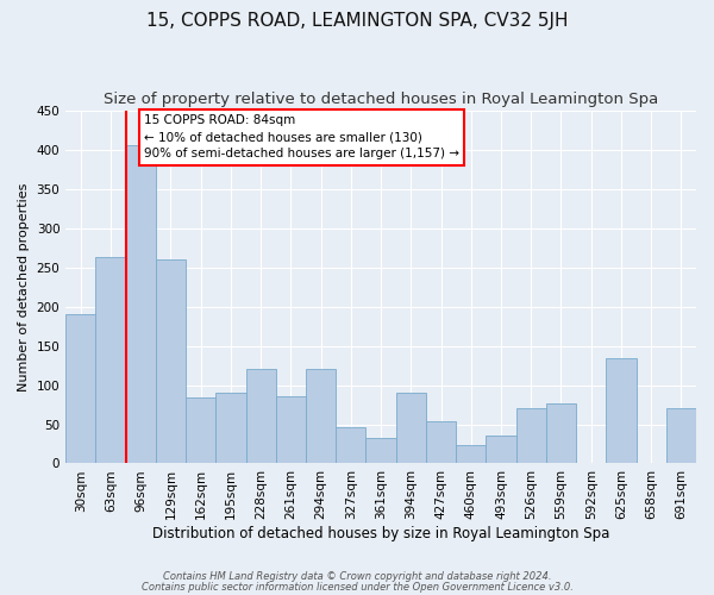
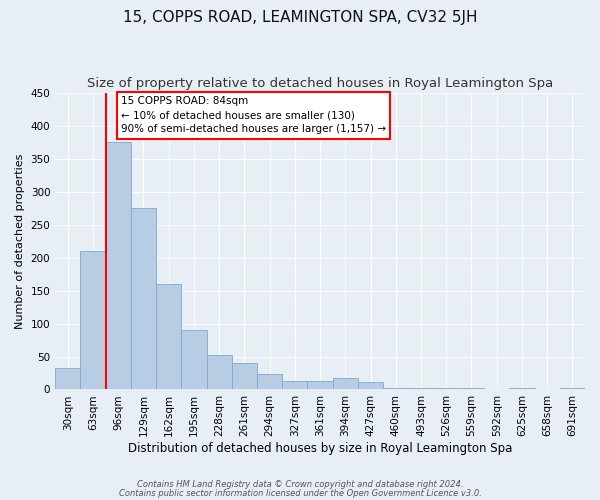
30sqm: 190 -> 33
63sqm: 264 -> 210
96sqm: 406 -> 375
129sqm: 260 -> 275
162sqm: 84 -> 160
228sqm: 120 -> 52
261sqm: 86 -> 40
294sqm: 120 -> 24
327sqm: 46 -> 13
361sqm: 32 -> 13
394sqm: 90 -> 17
427sqm: 54 -> 11
460sqm: 24 -> 2
493sqm: 36 -> 2
526sqm: 70 -> 2
559sqm: 76 -> 2
625sqm: 134 -> 2
691sqm: 70 -> 2
